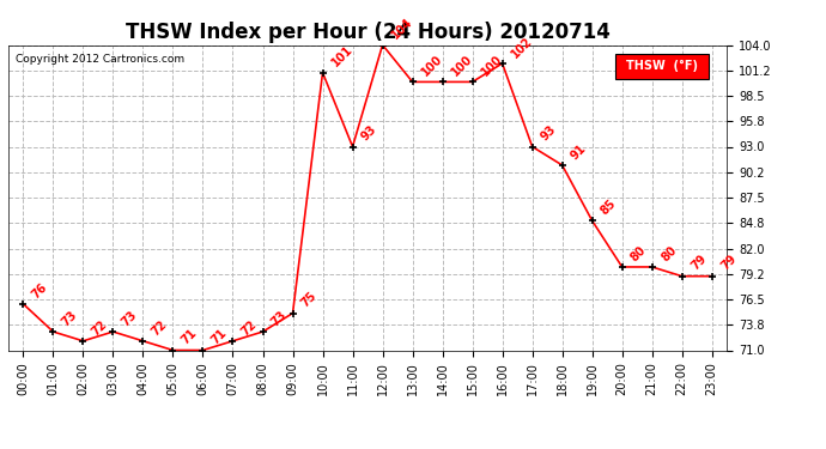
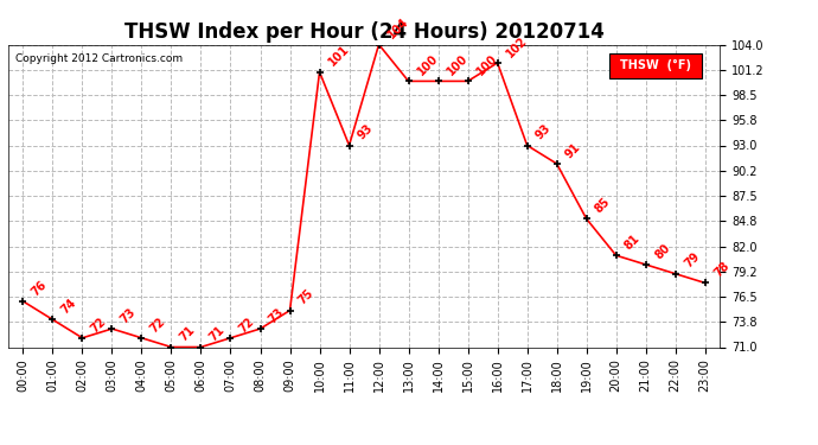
01:00: 73 -> 74
20:00: 80 -> 81
23:00: 79 -> 78
